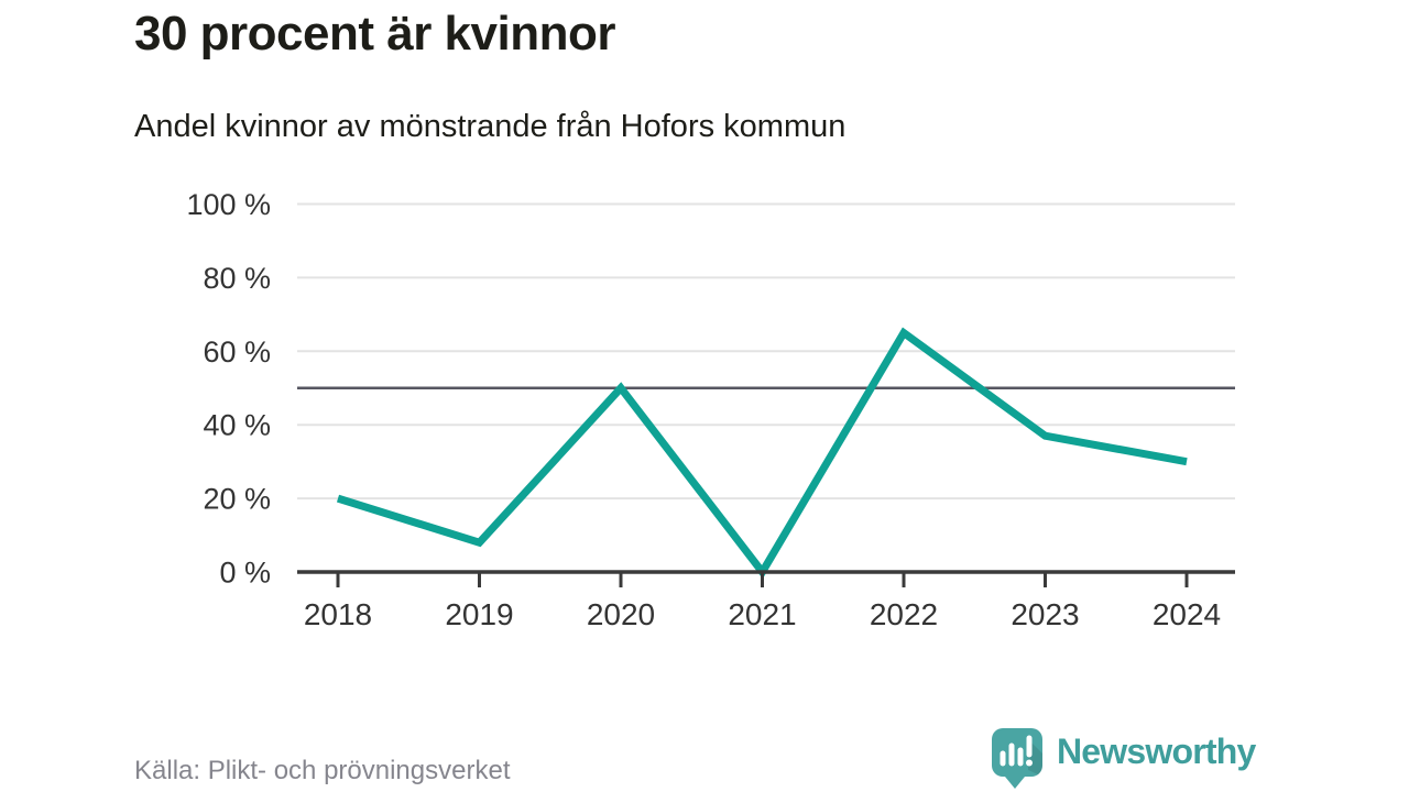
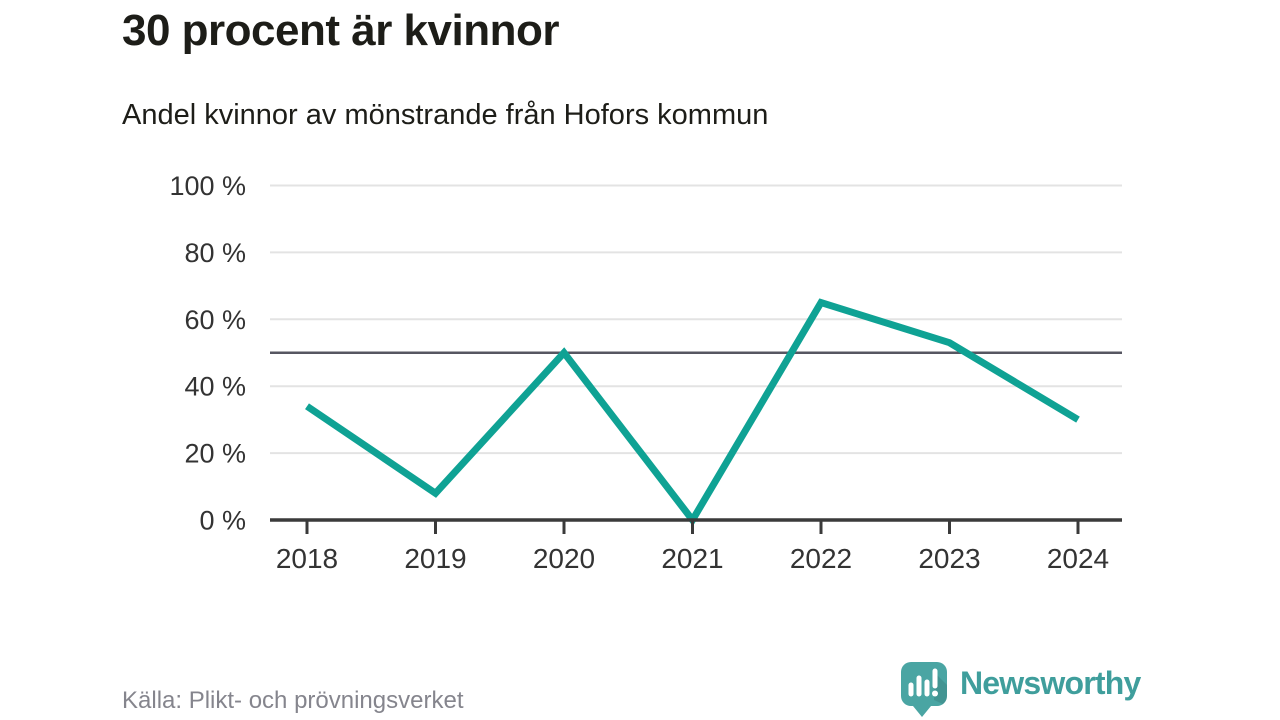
2018: 20% -> 34%
2023: 37% -> 53%
